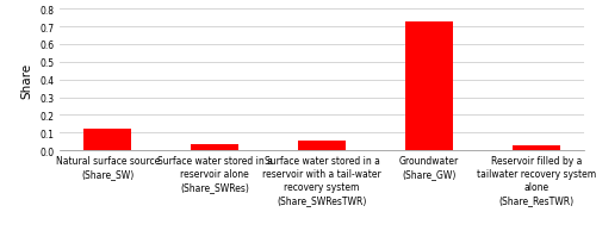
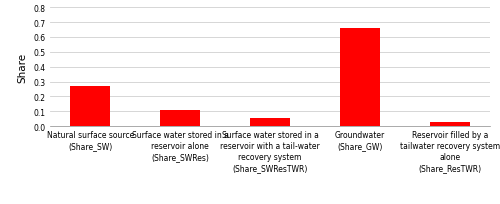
Natural surface source (Share_SW): 0.12 -> 0.27
Surface water stored in a reservoir alone (Share_SWRes): 0.04 -> 0.11
Groundwater (Share_GW): 0.73 -> 0.66
